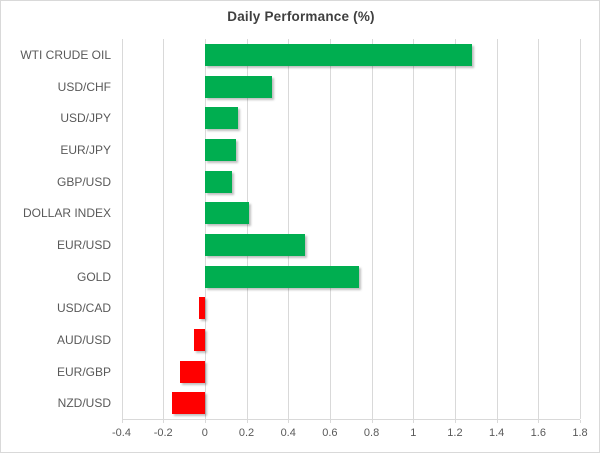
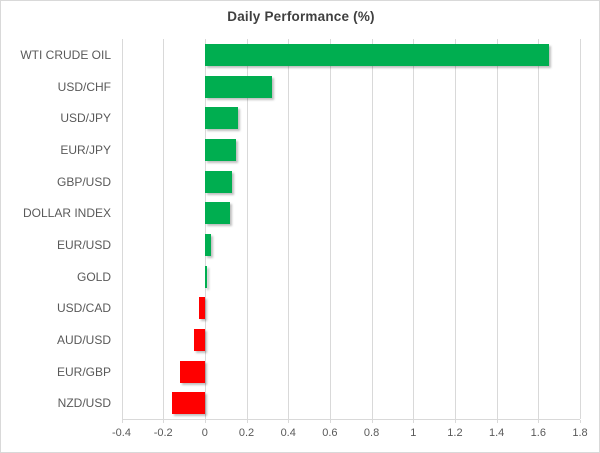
WTI CRUDE OIL: 1.28 -> 1.65
DOLLAR INDEX: 0.21 -> 0.12
EUR/USD: 0.48 -> 0.03
GOLD: 0.74 -> 0.01
